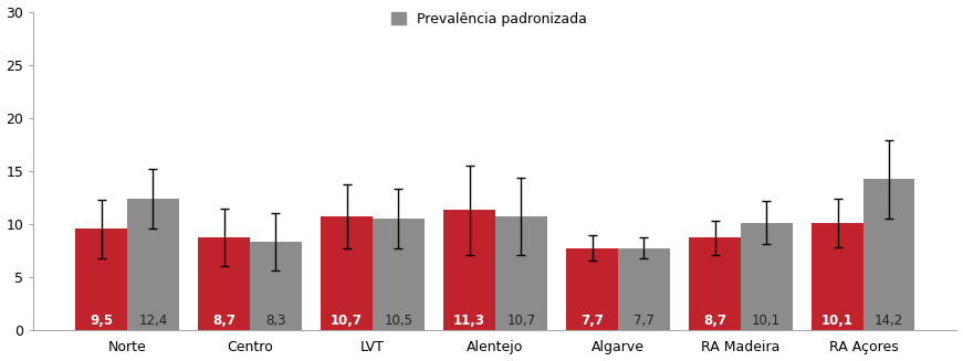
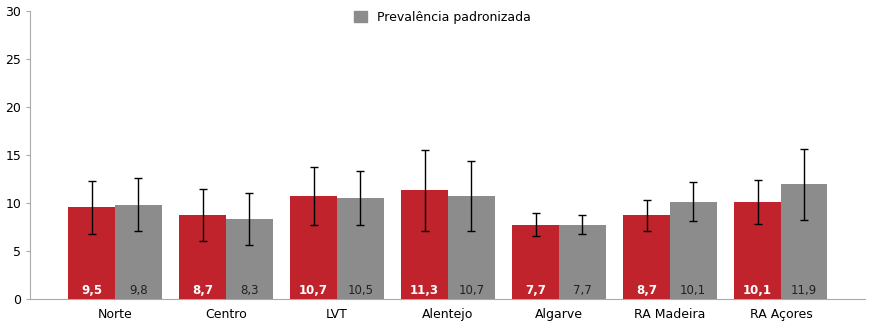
Prevalência padronizada/Norte: 12,4 -> 9,8
Prevalência padronizada/RA Açores: 14,2 -> 11,9
